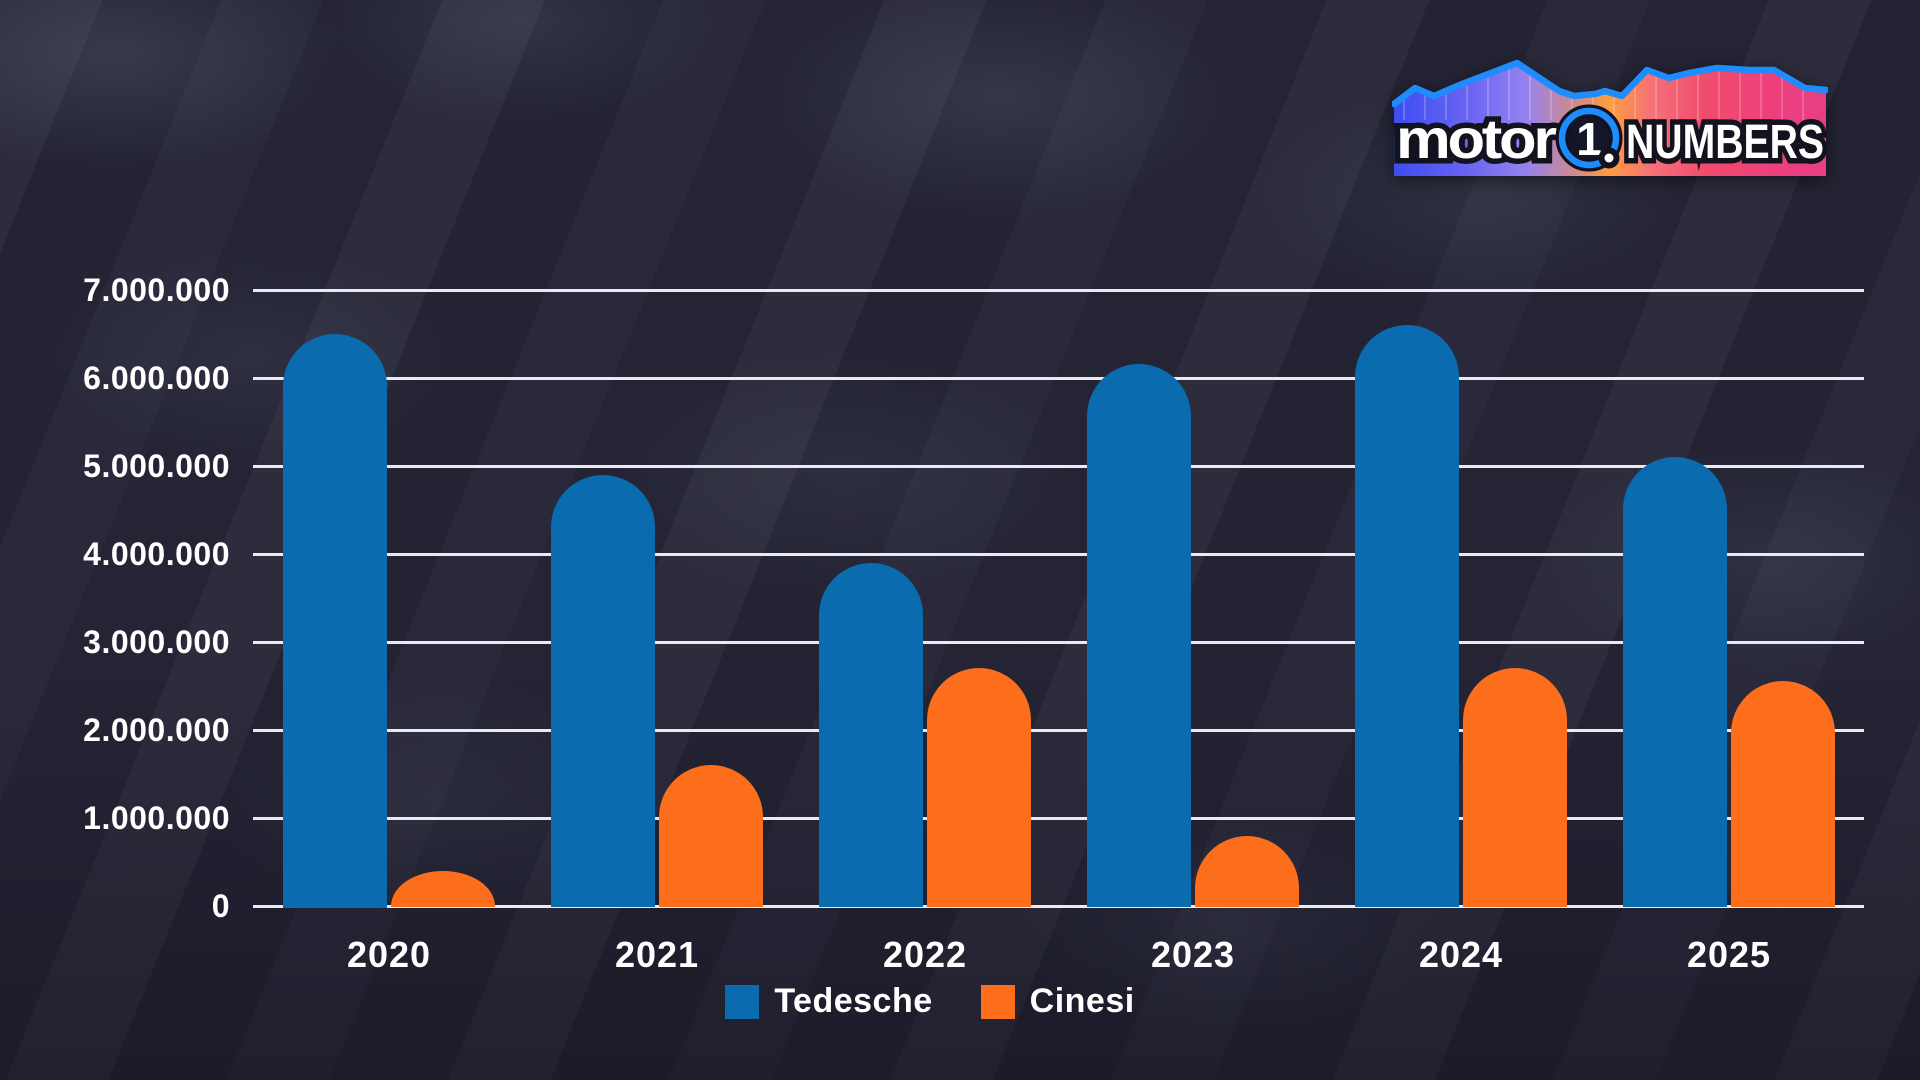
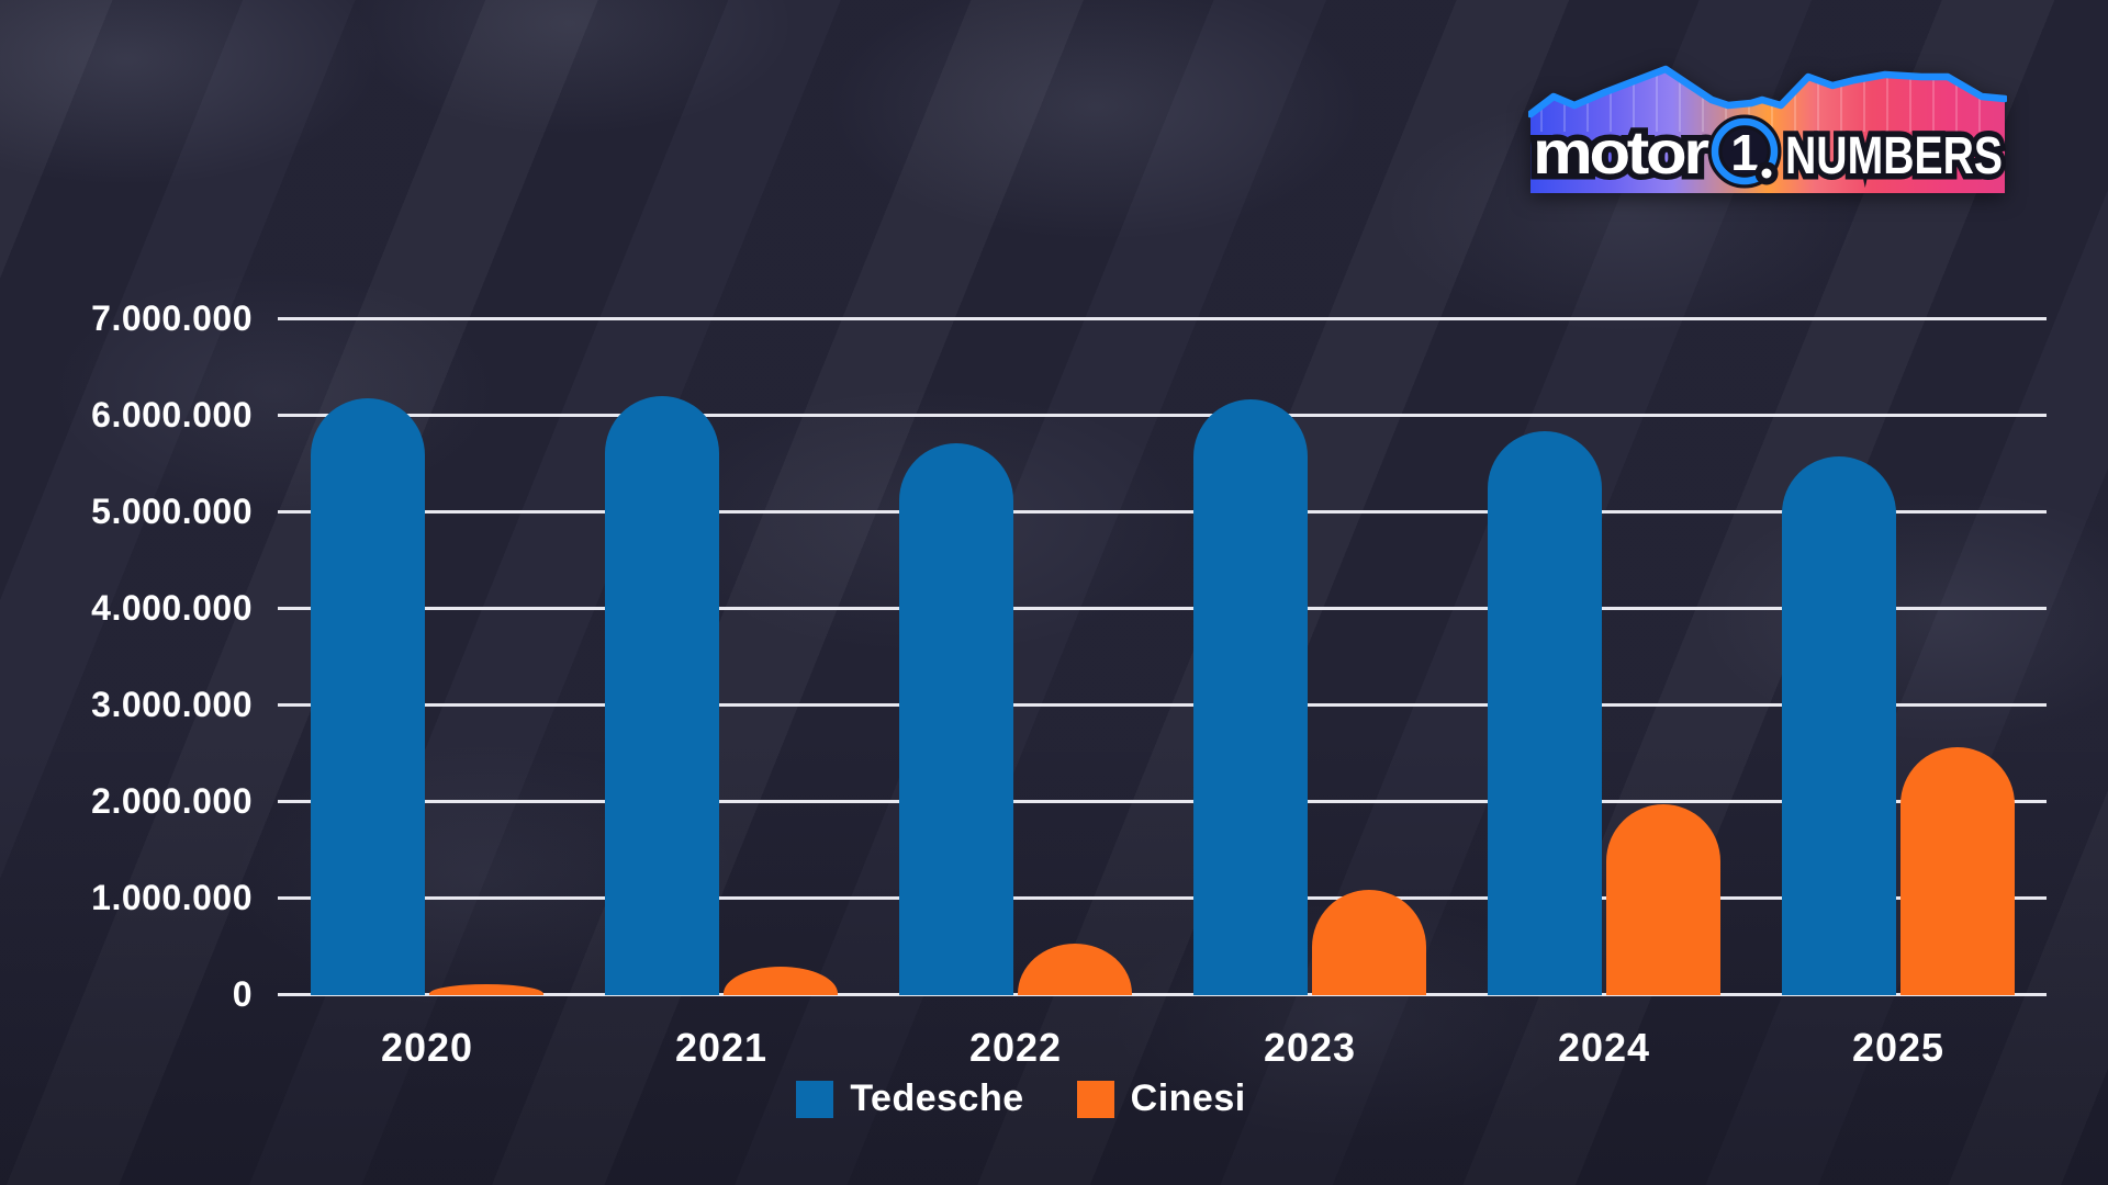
Tedesche/2020: 6500000 -> 6200000
Cinesi/2020: 400000 -> 100000
Tedesche/2021: 4900000 -> 6200000
Cinesi/2021: 1600000 -> 300000
Tedesche/2022: 3900000 -> 5700000
Cinesi/2022: 2700000 -> 500000
Cinesi/2023: 800000 -> 1100000
Tedesche/2024: 6600000 -> 5800000
Cinesi/2024: 2700000 -> 2000000
Tedesche/2025: 5100000 -> 5600000
